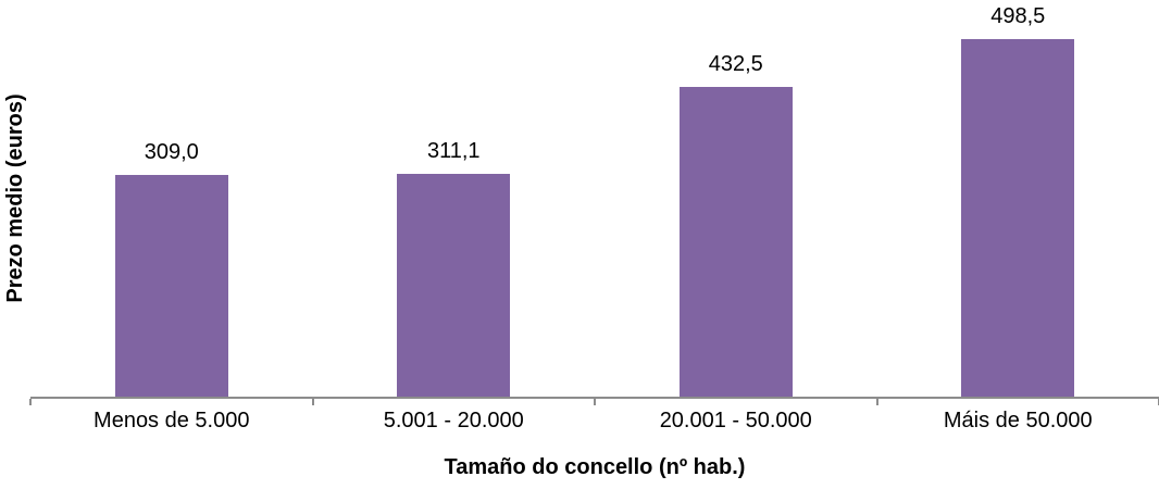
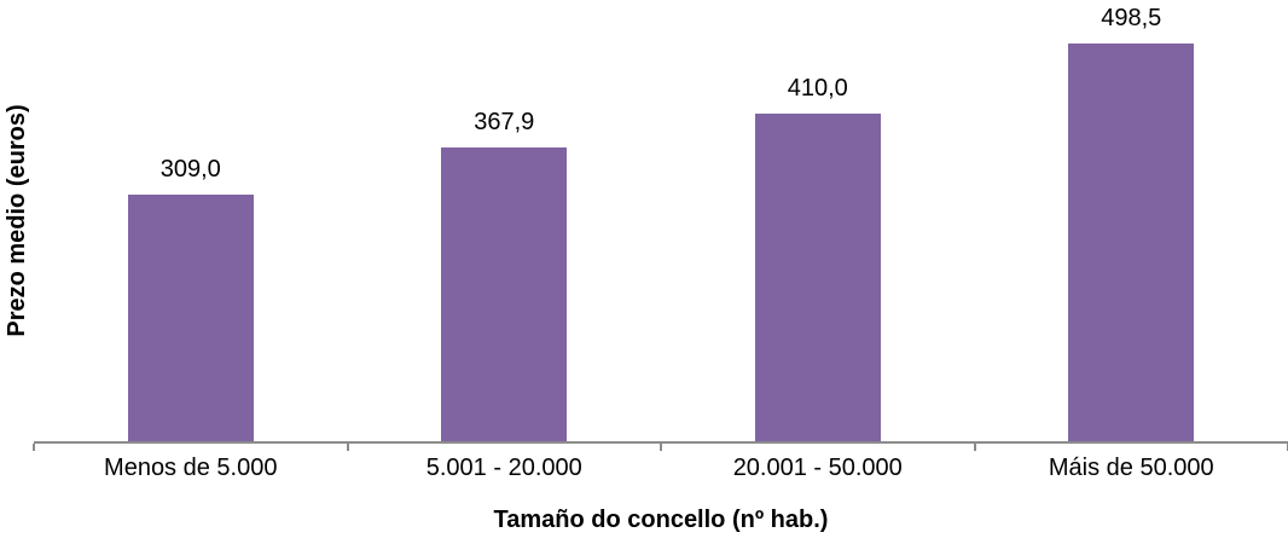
5.001 - 20.000: 311,1 -> 367,9
20.001 - 50.000: 432,5 -> 410,0
